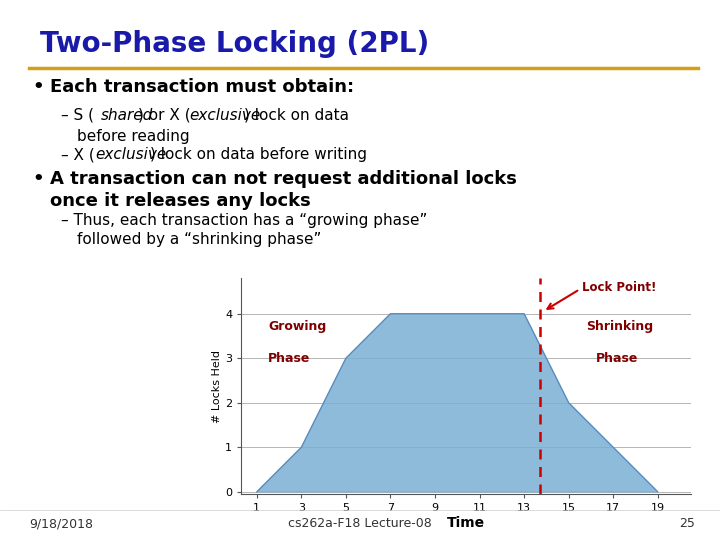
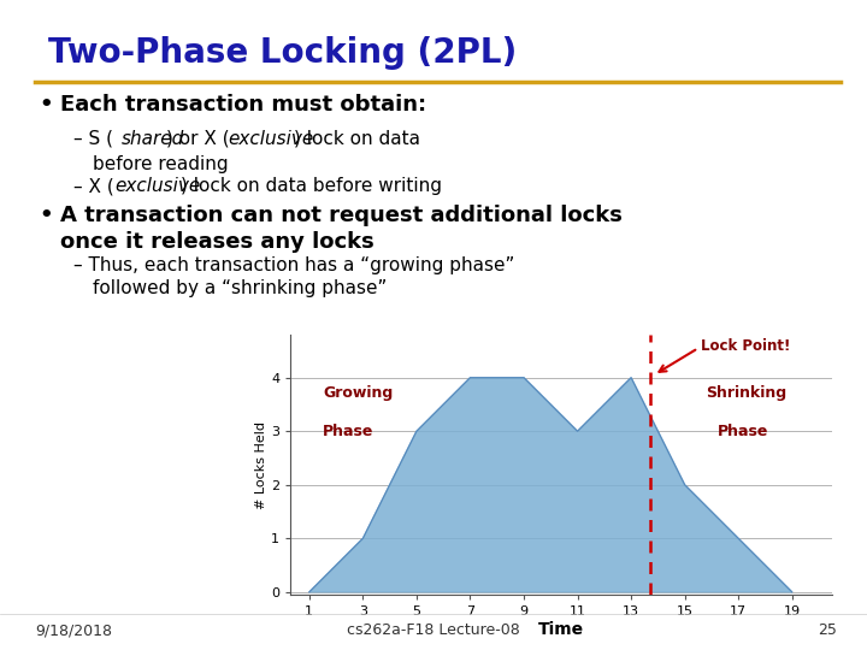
11: 4 -> 3
